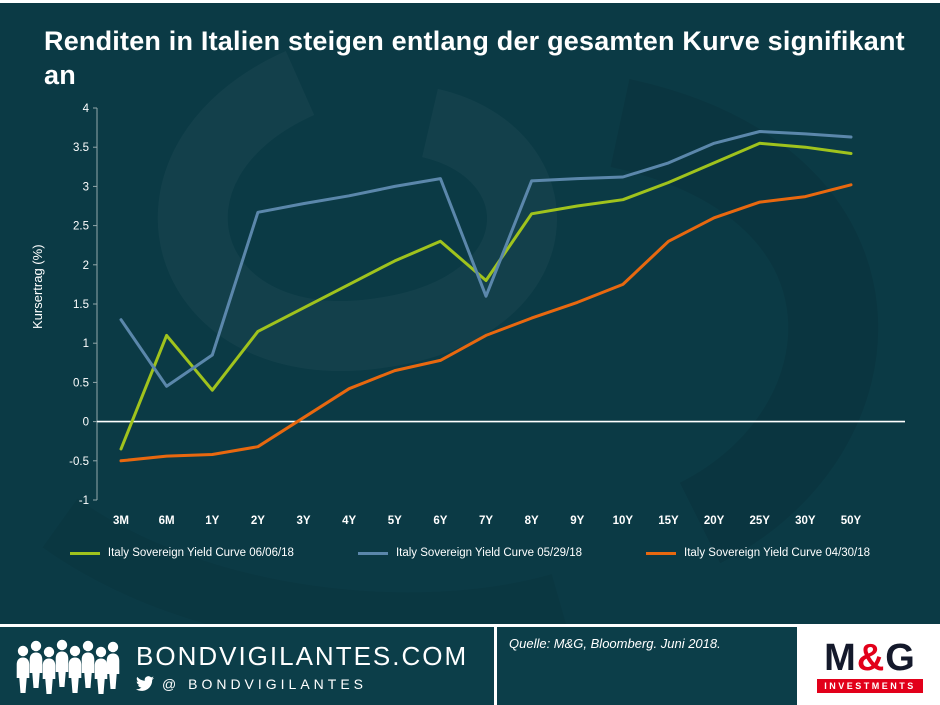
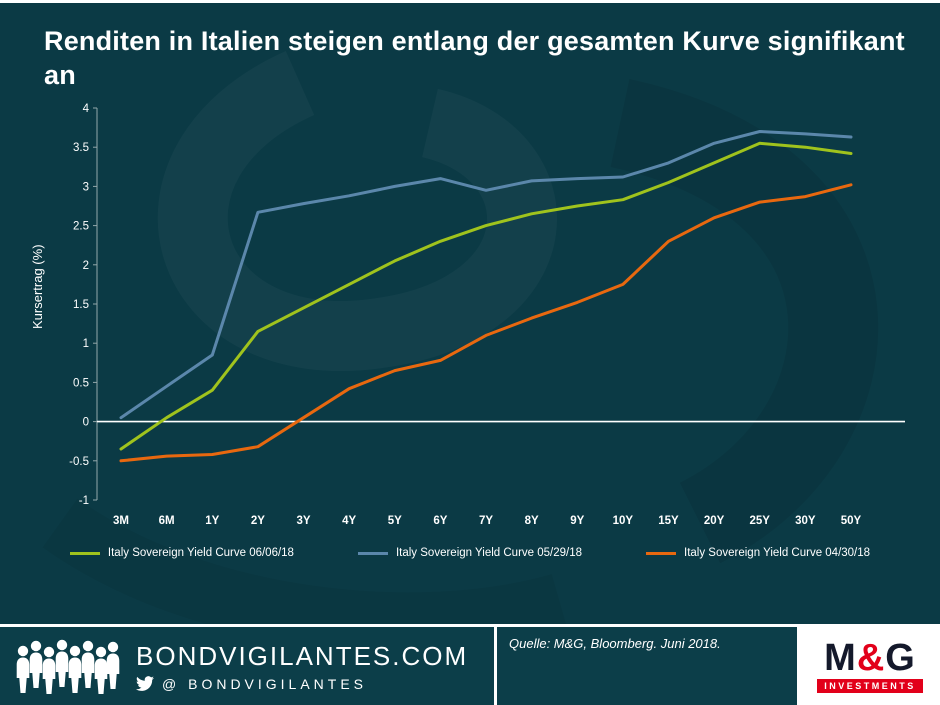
Italy Sovereign Yield Curve 05/29/18/3M: 1.3 -> 0.1
Italy Sovereign Yield Curve 06/06/18/6M: 1.1 -> 0.1
Italy Sovereign Yield Curve 06/06/18/7Y: 1.8 -> 2.5
Italy Sovereign Yield Curve 05/29/18/7Y: 1.6 -> 3.0
